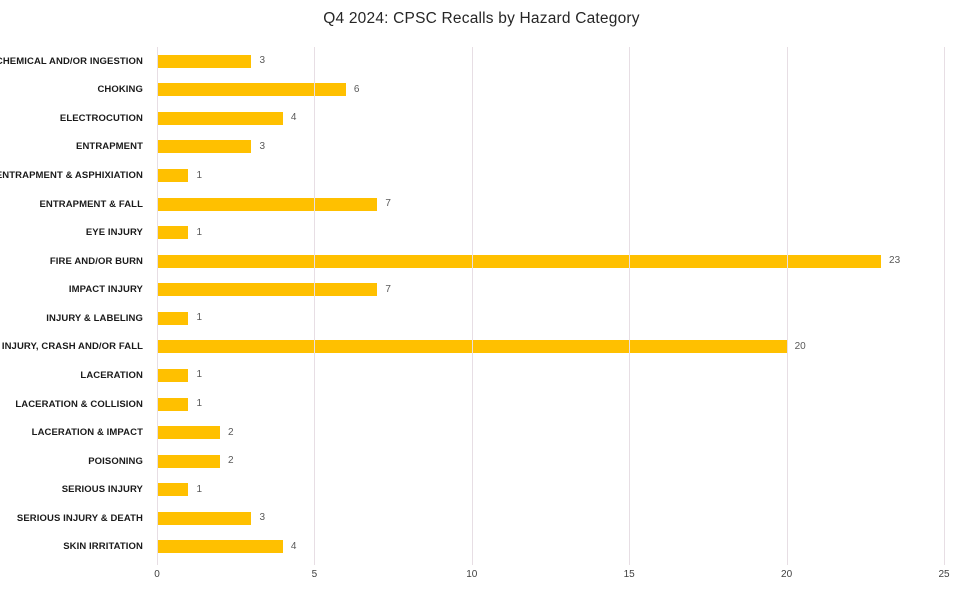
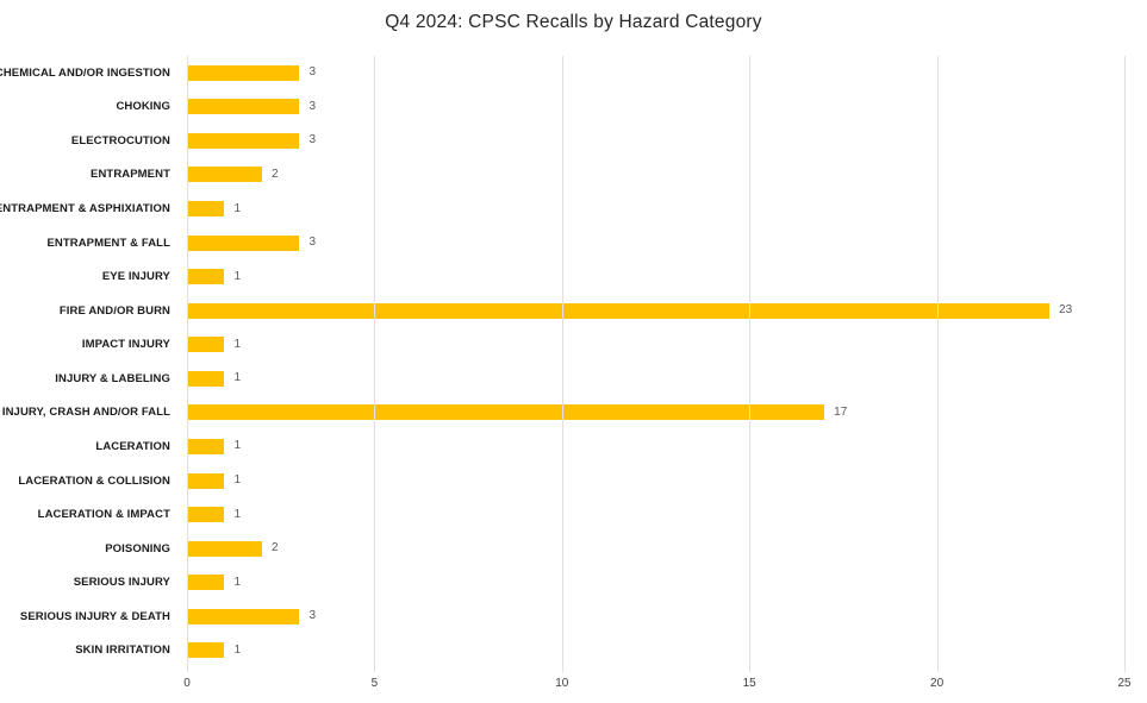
CHOKING: 6 -> 3
ELECTROCUTION: 4 -> 3
ENTRAPMENT: 3 -> 2
ENTRAPMENT & FALL: 7 -> 3
IMPACT INJURY: 7 -> 1
INJURY, CRASH AND/OR FALL: 20 -> 17
LACERATION & IMPACT: 2 -> 1
SKIN IRRITATION: 4 -> 1
